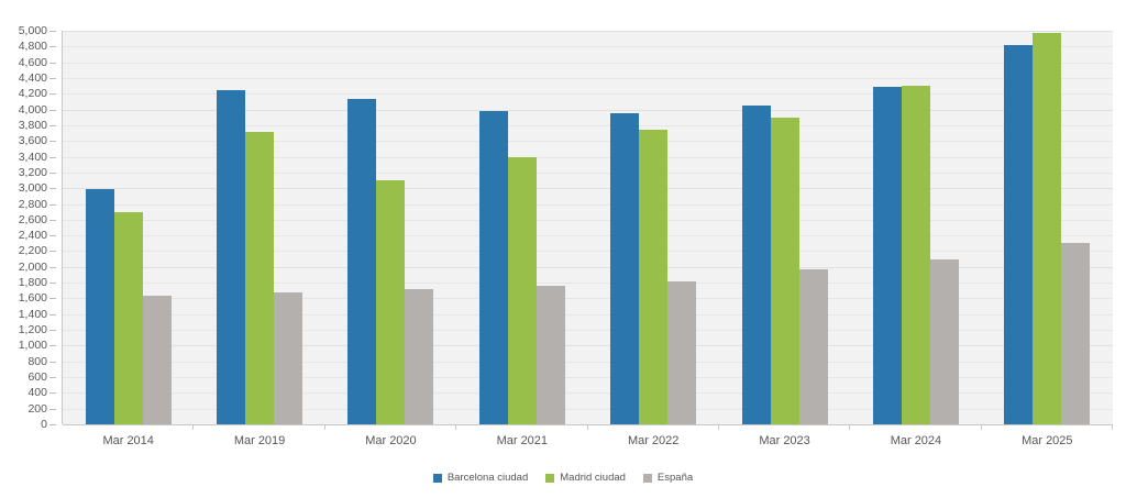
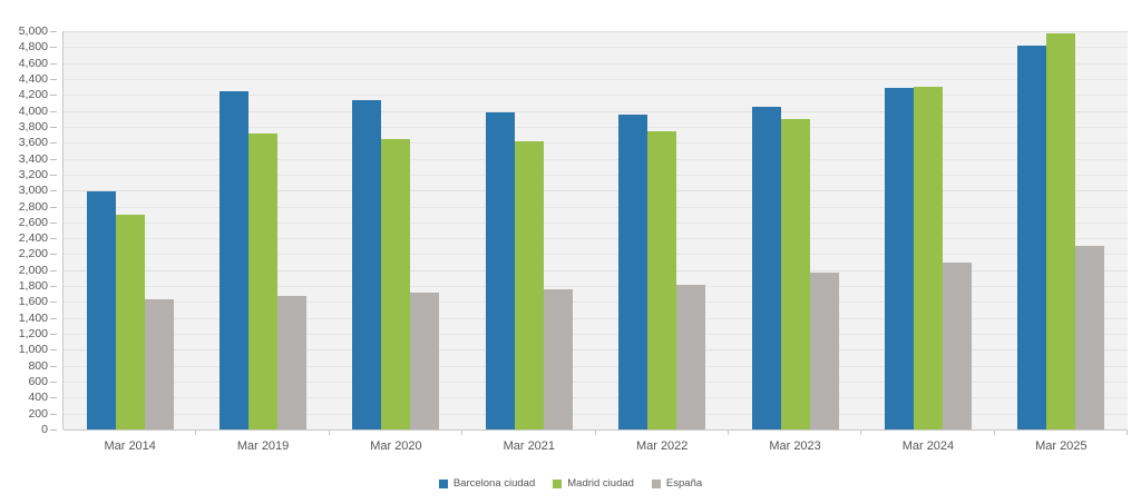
Madrid ciudad/Mar 2020: 3100 -> 3600
Madrid ciudad/Mar 2021: 3400 -> 3600
